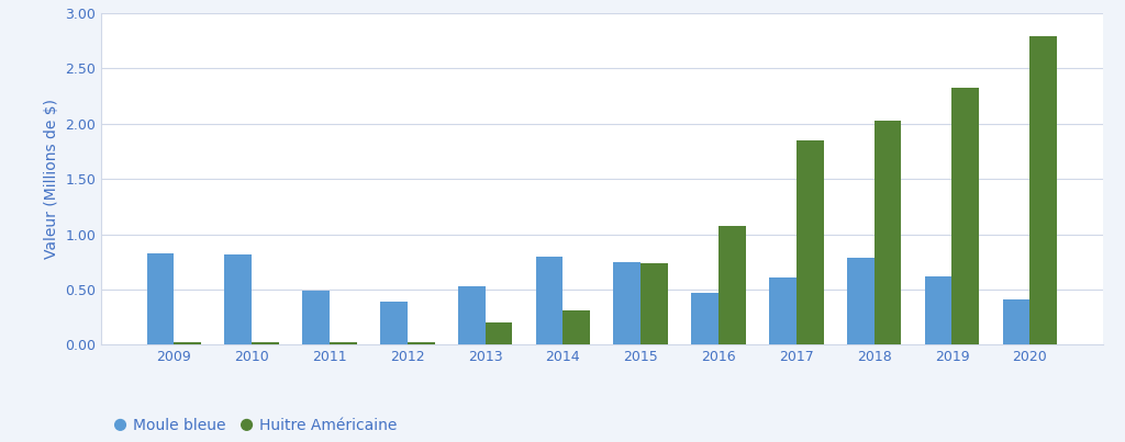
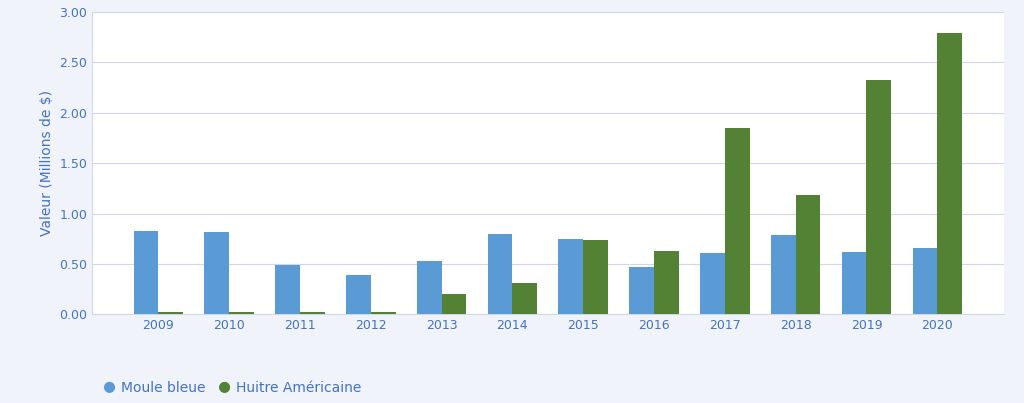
Huitre Américaine/2016: 1.08 -> 0.63
Huitre Américaine/2018: 2.03 -> 1.18
Moule bleue/2020: 0.41 -> 0.66
